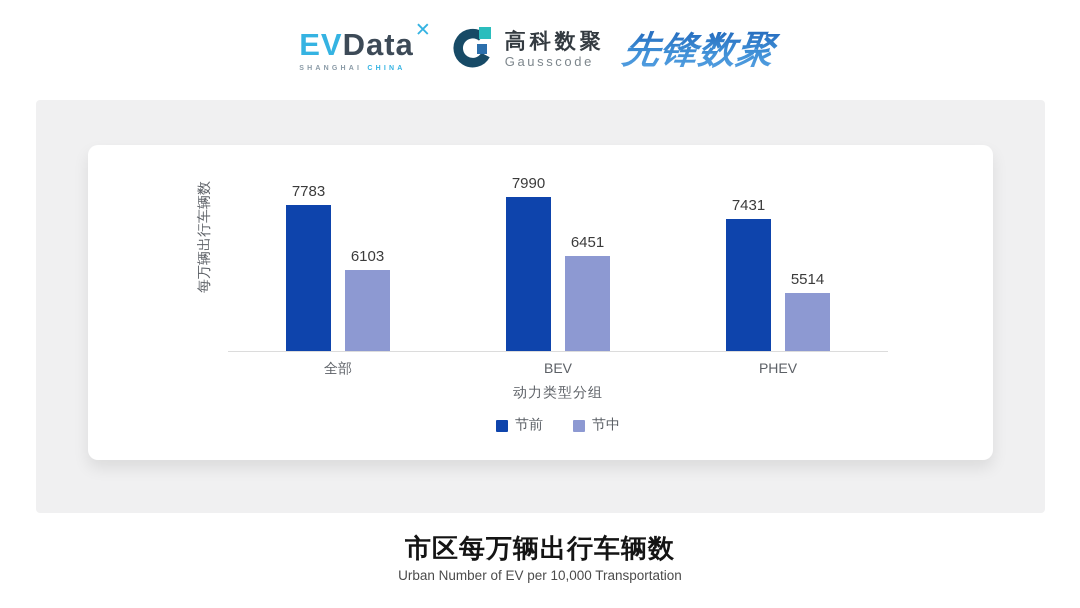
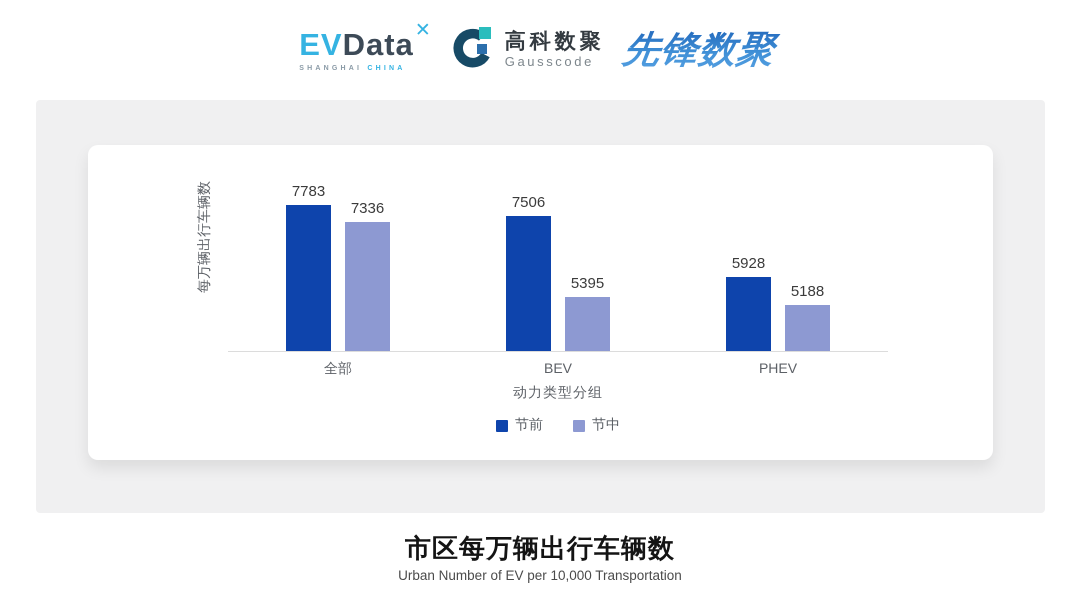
节中/全部: 6103 -> 7336
节前/BEV: 7990 -> 7506
节中/BEV: 6451 -> 5395
节前/PHEV: 7431 -> 5928
节中/PHEV: 5514 -> 5188
